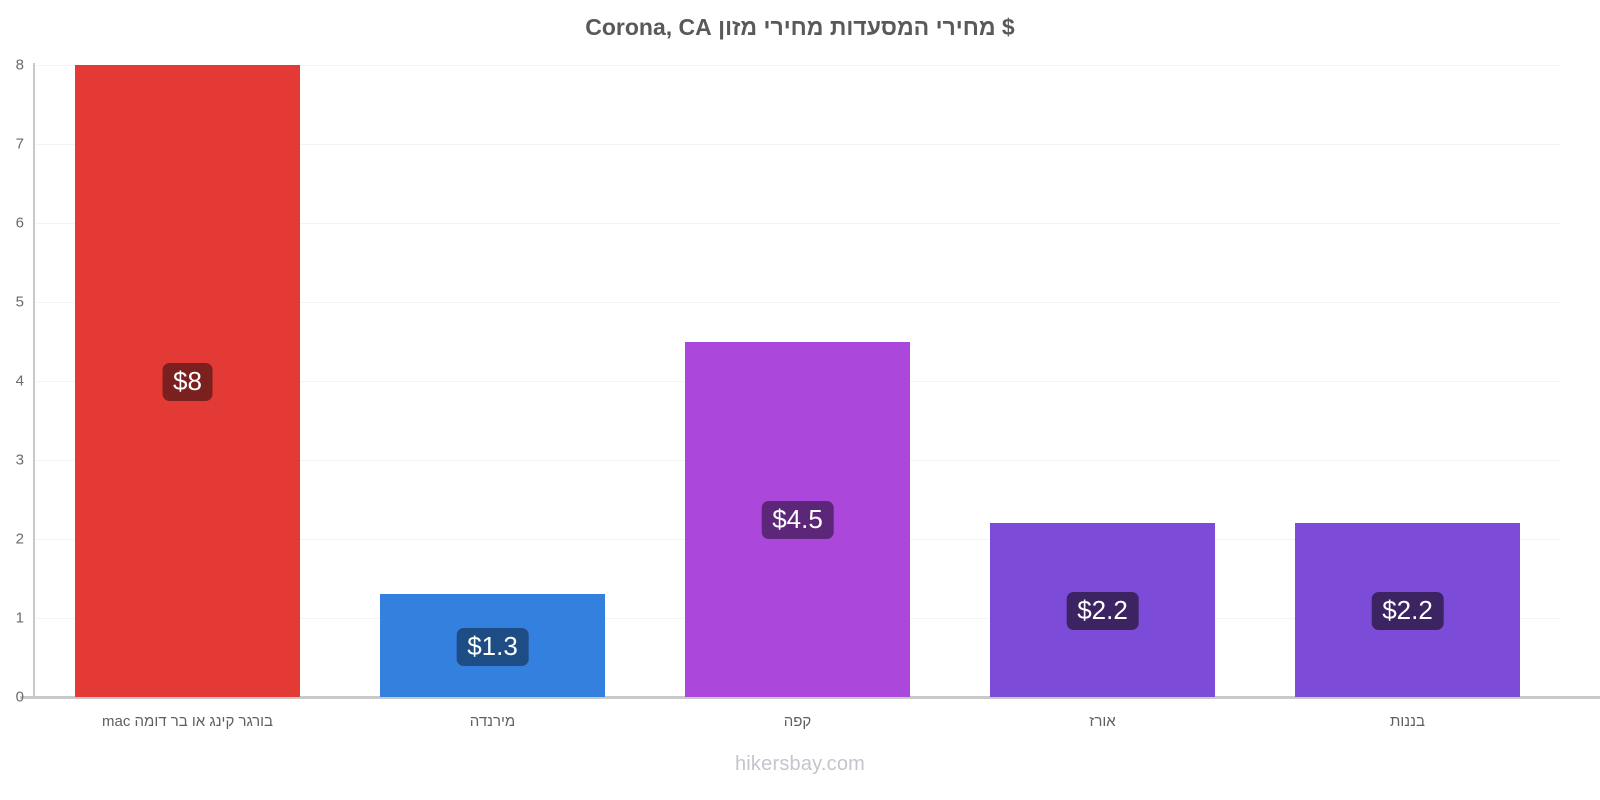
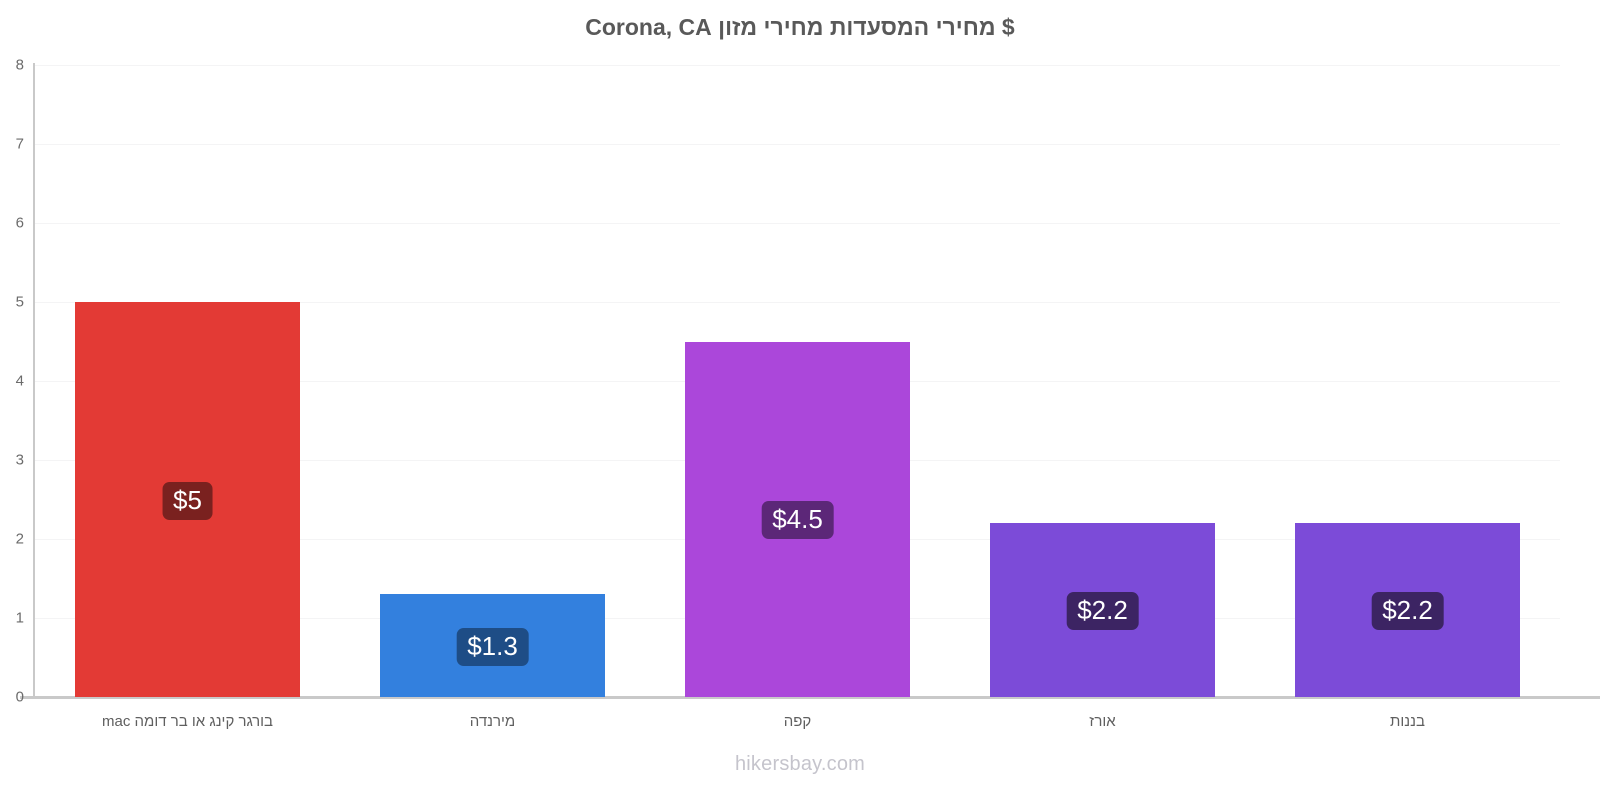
בורגר קינג או בר דומה mac: $8 -> $5
